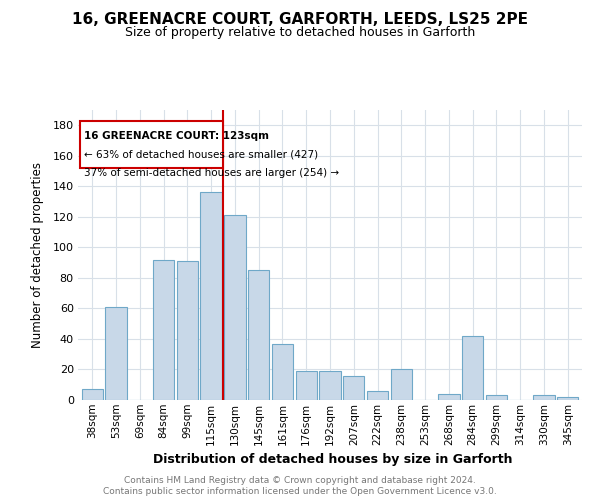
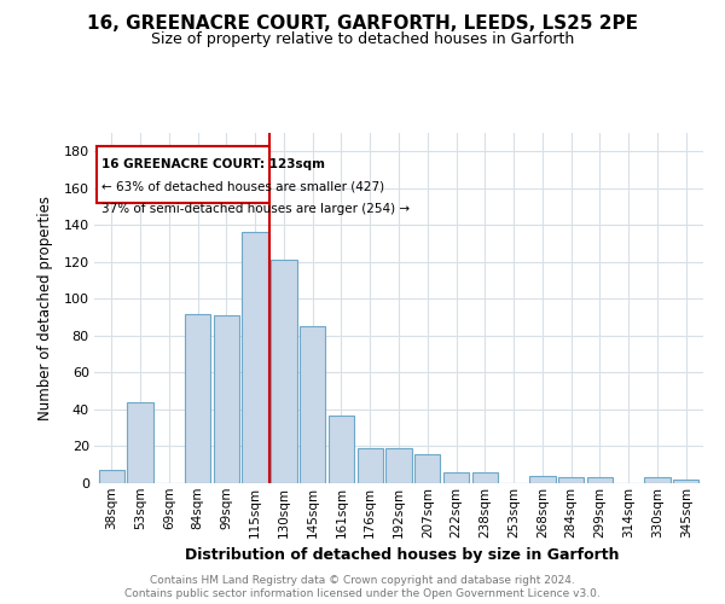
53sqm: 61 -> 44
238sqm: 20 -> 6
284sqm: 42 -> 3
